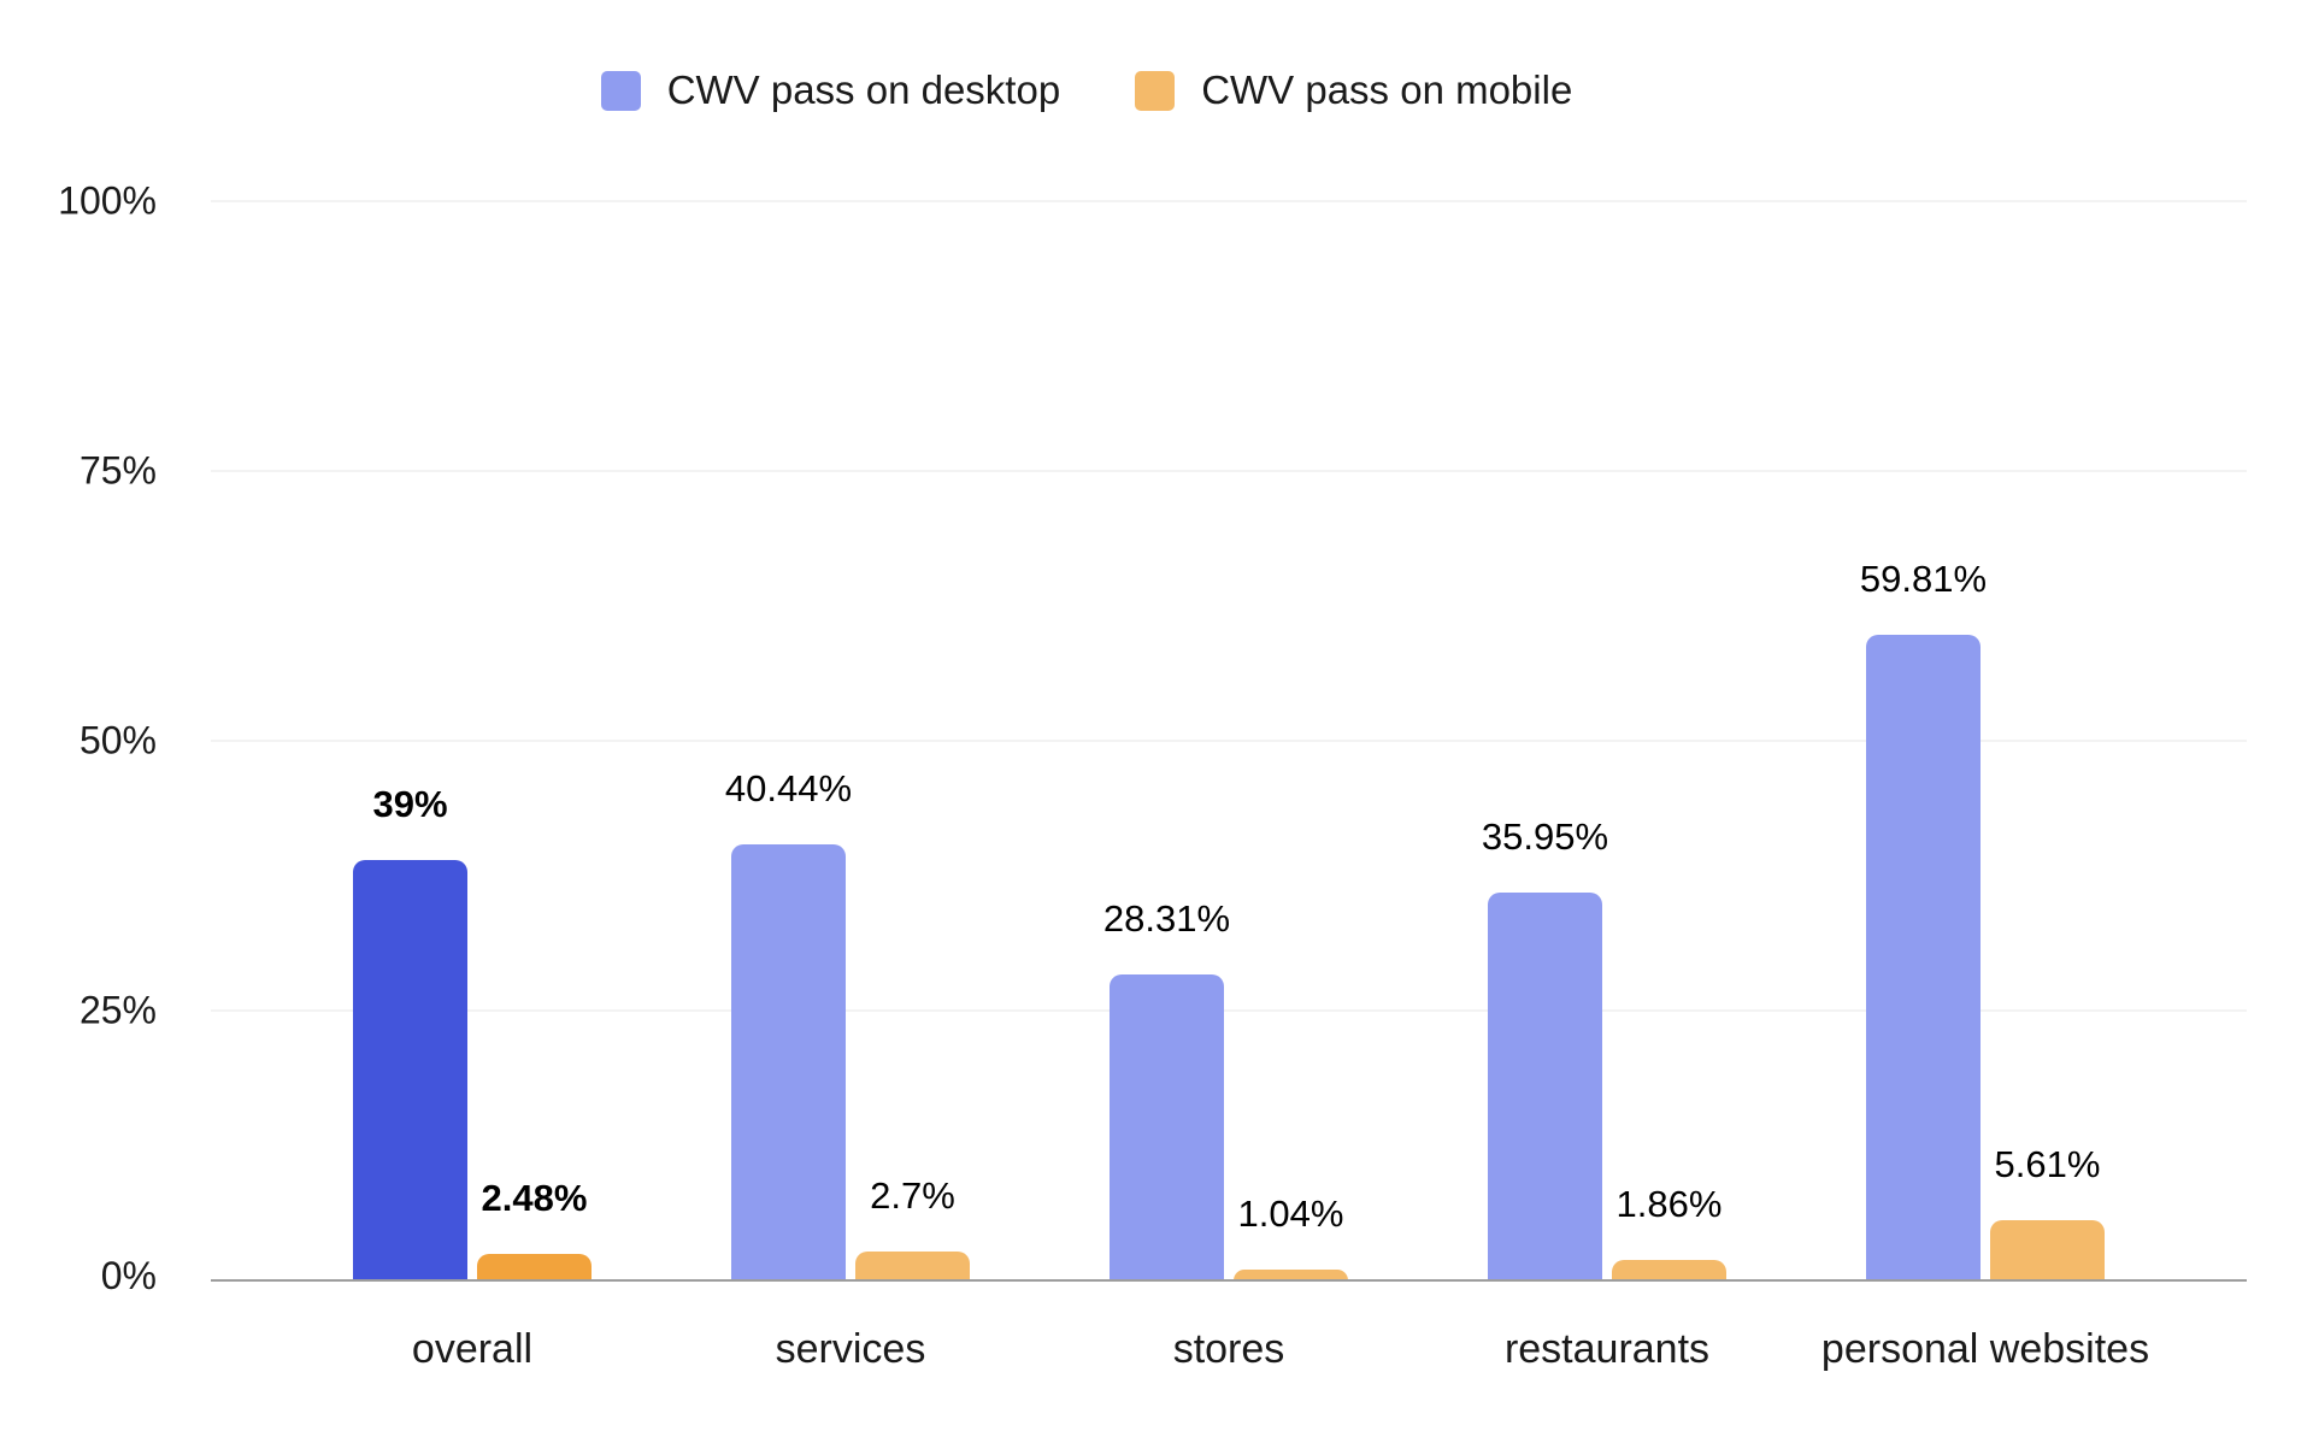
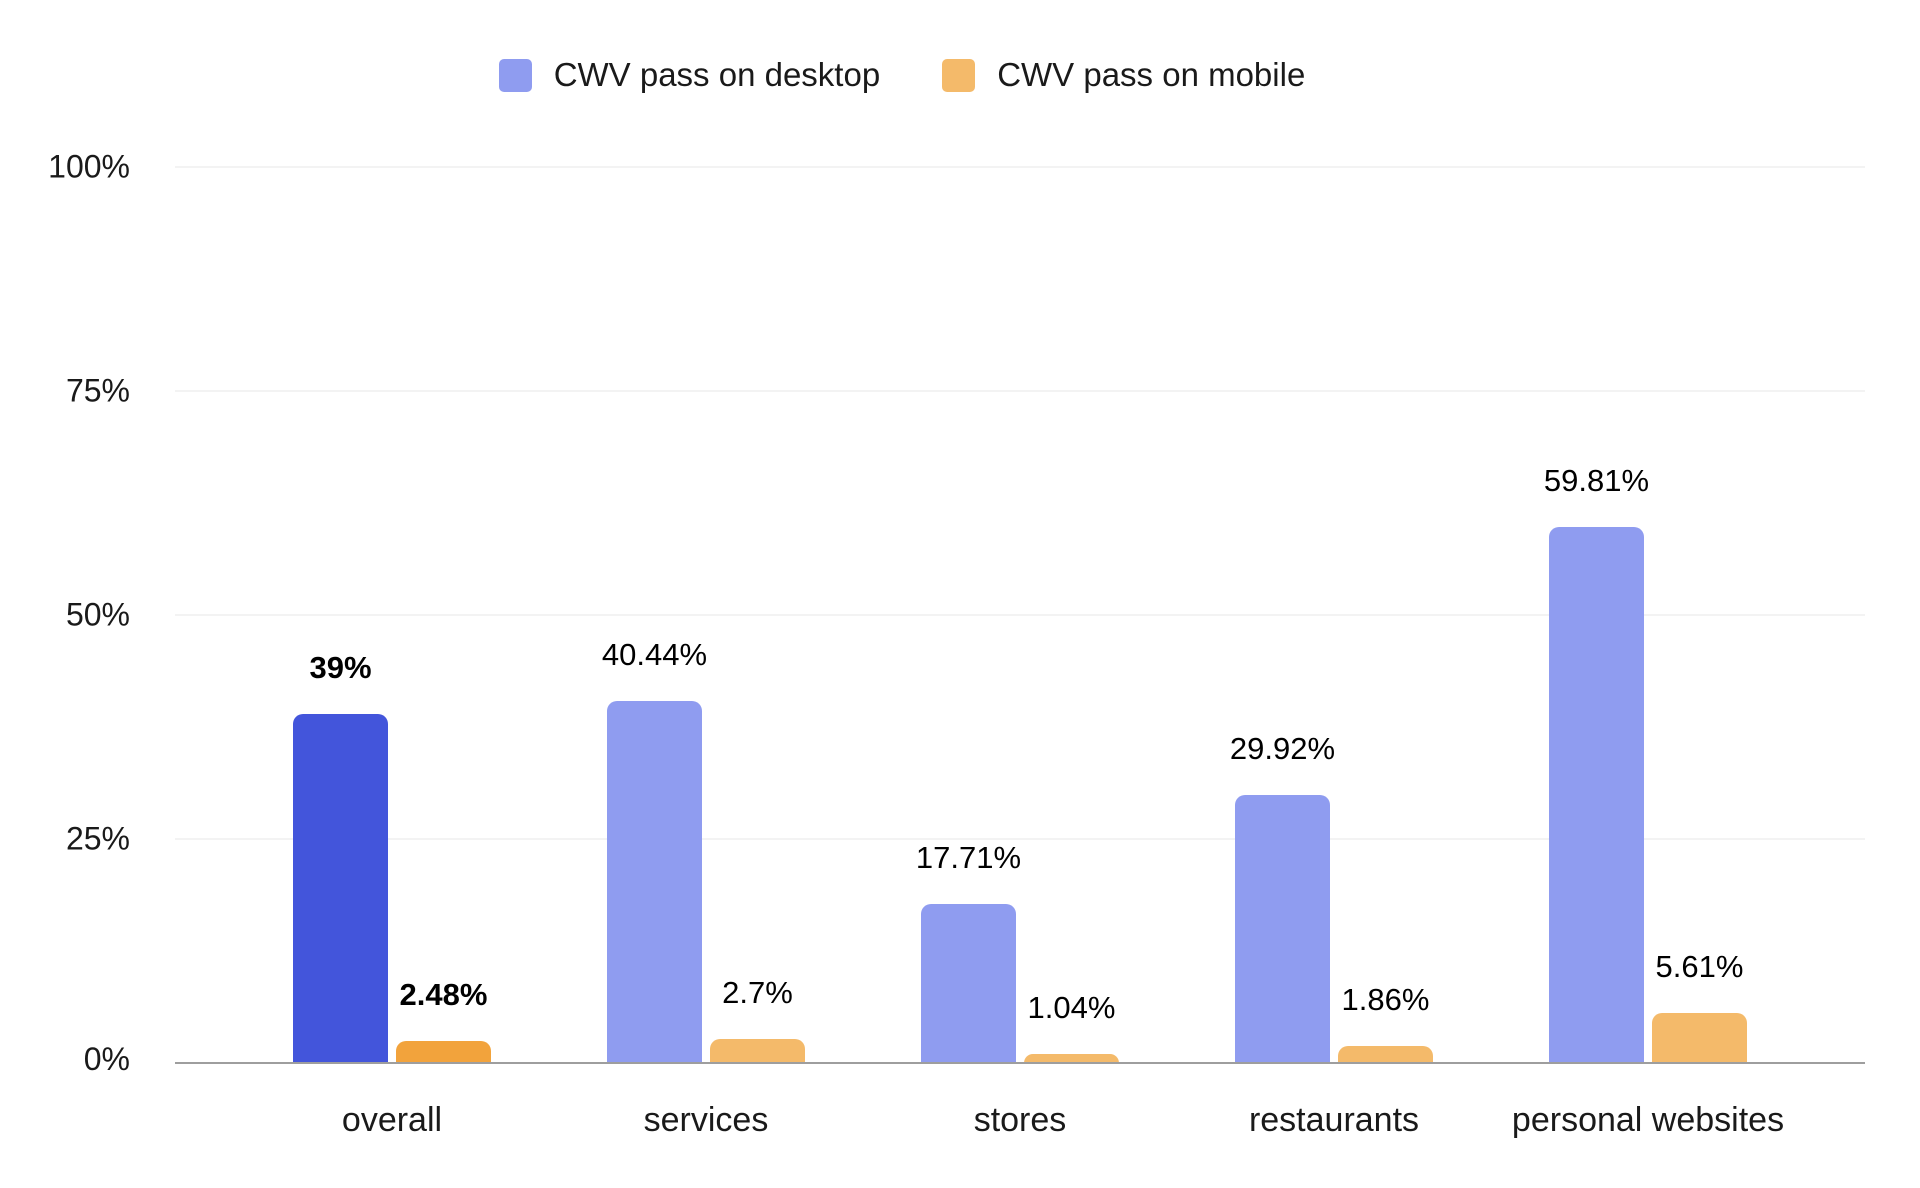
CWV pass on desktop/stores: 28.31% -> 17.71%
CWV pass on desktop/restaurants: 35.95% -> 29.92%
